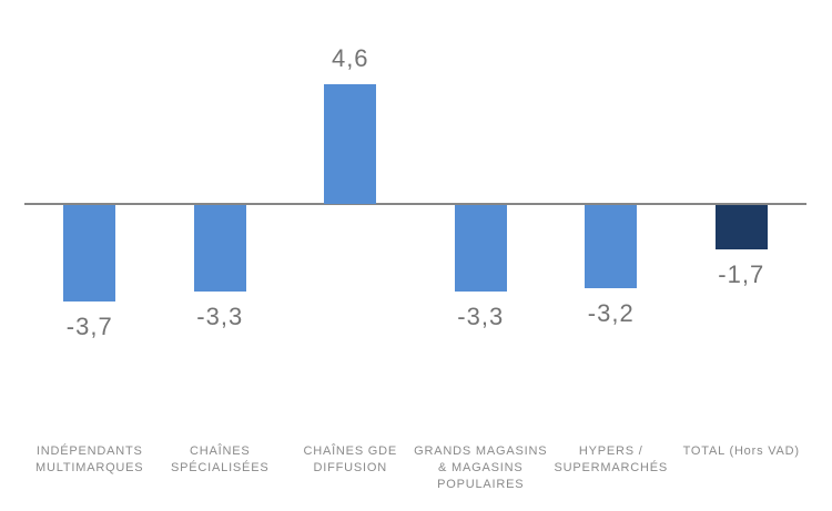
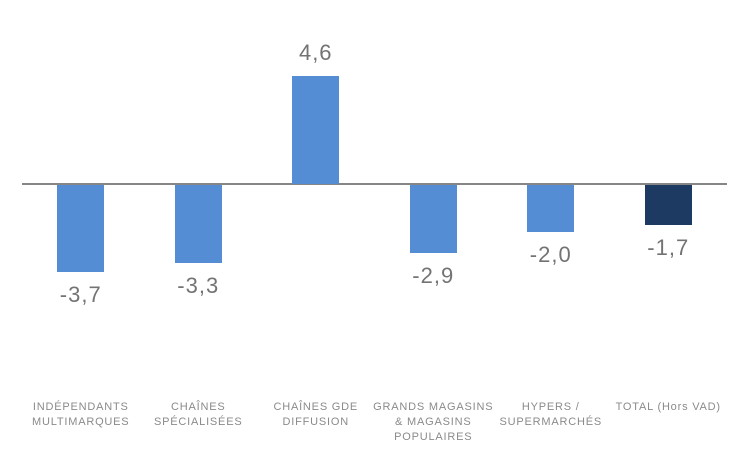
GRANDS MAGASINS & MAGASINS POPULAIRES: -3,3 -> -2,9
HYPERS / SUPERMARCHÉS: -3,2 -> -2,0
